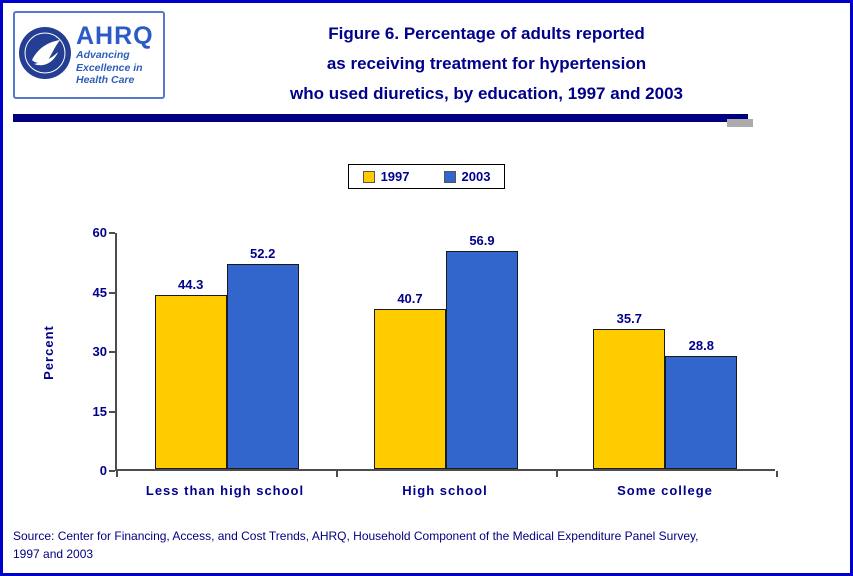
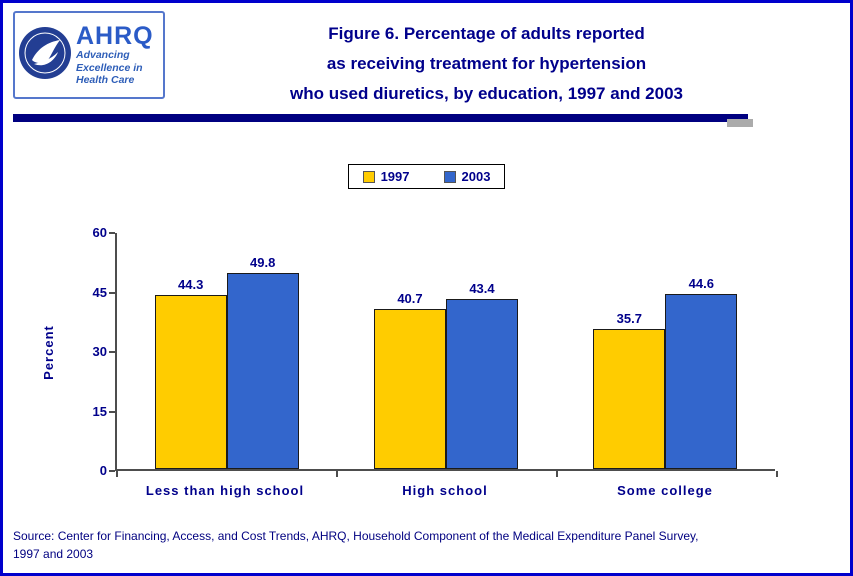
2003/Less than high school: 52.2 -> 49.8
2003/High school: 56.9 -> 43.4
2003/Some college: 28.8 -> 44.6
